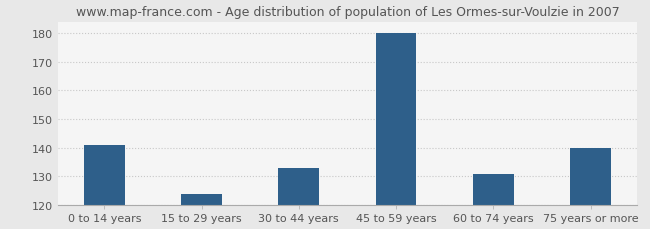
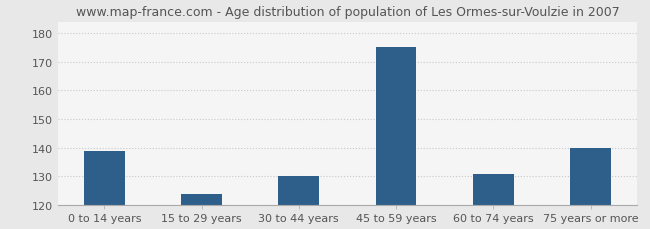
0 to 14 years: 141 -> 139
30 to 44 years: 133 -> 130
45 to 59 years: 180 -> 175
